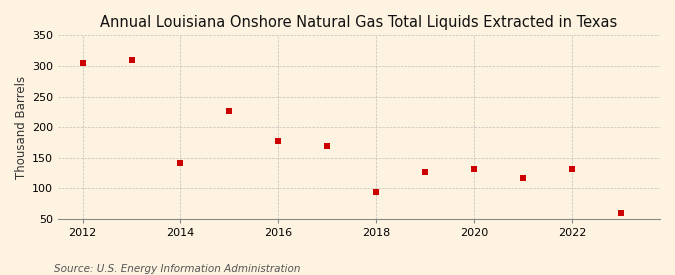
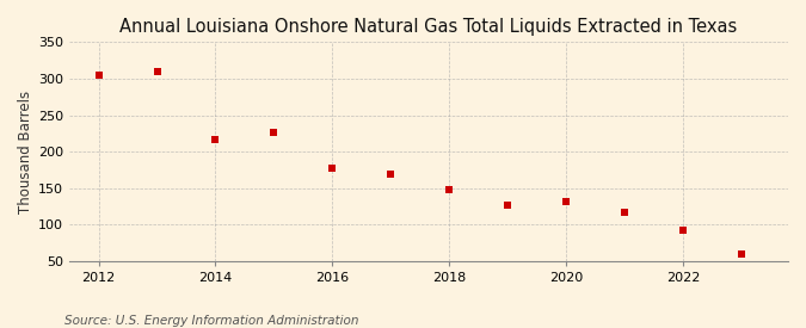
2014: 142 -> 216
2018: 94 -> 148
2022: 132 -> 93
